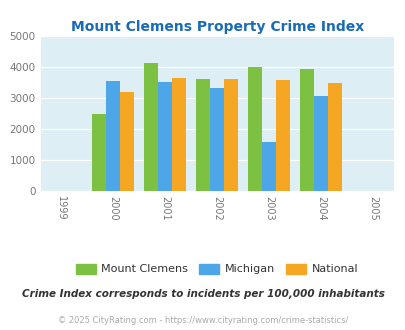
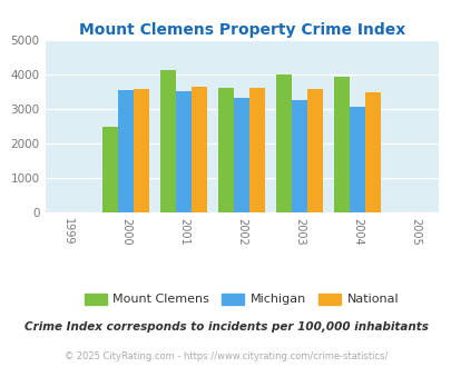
National/2000: 3200 -> 3600
Michigan/2003: 1600 -> 3270
